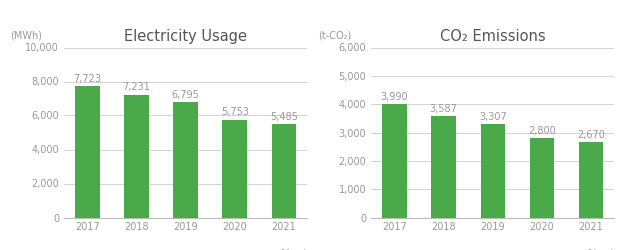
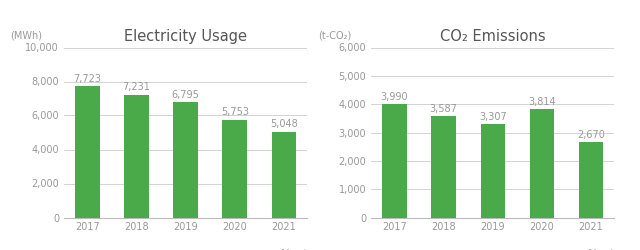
Electricity Usage/2021: 5,485 -> 5,048
CO₂ Emissions/2020: 2,800 -> 3,814
